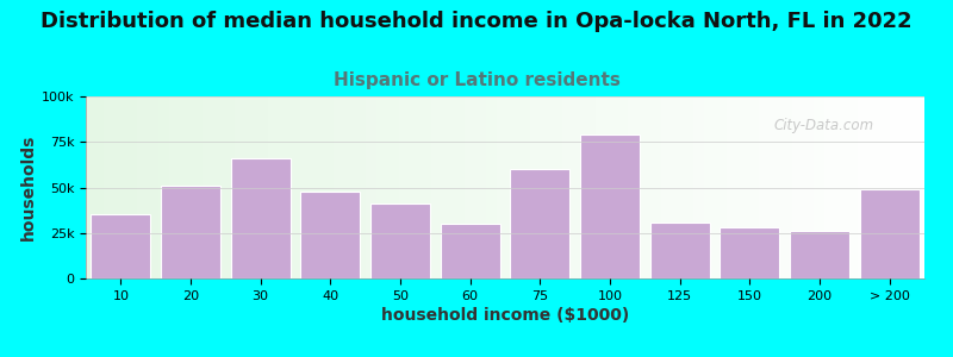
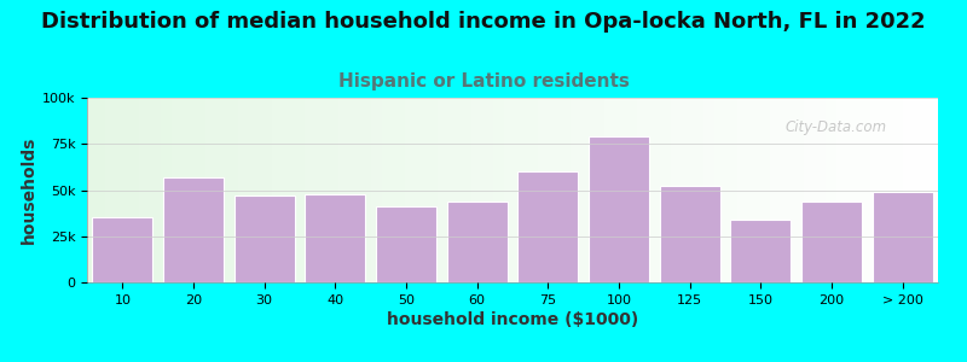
20: 51k -> 57k
30: 66k -> 47k
60: 30k -> 44k
125: 31k -> 52k
150: 28k -> 34k
200: 26k -> 44k
